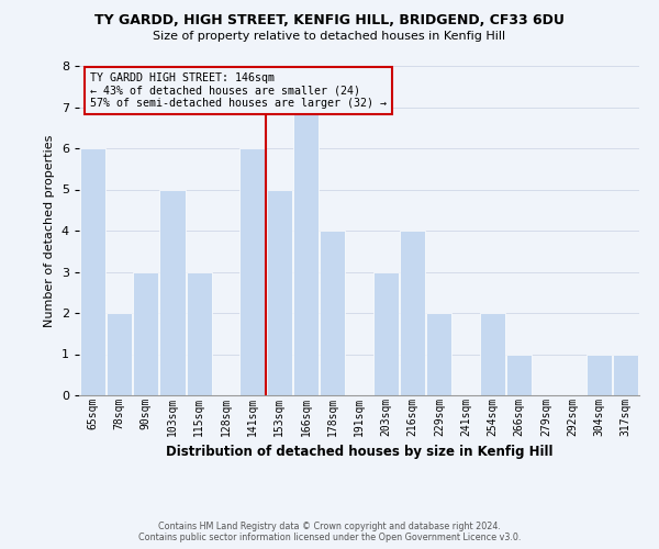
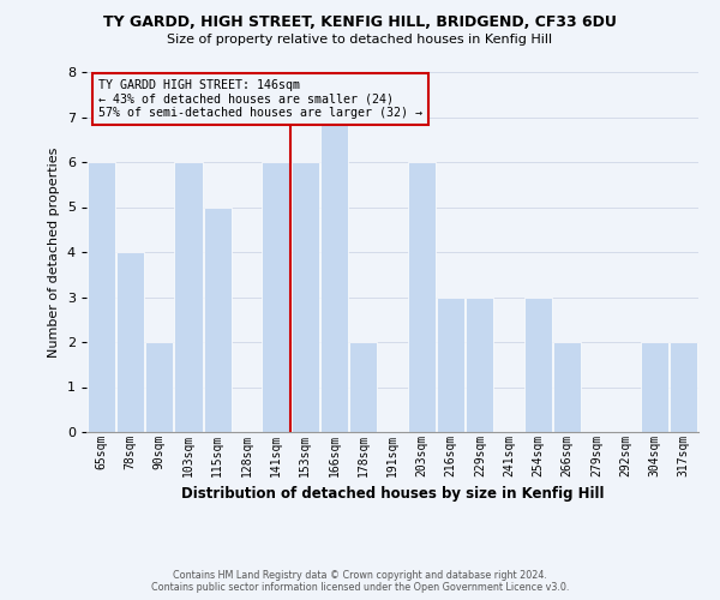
78sqm: 2 -> 4
90sqm: 3 -> 2
103sqm: 5 -> 6
115sqm: 3 -> 5
153sqm: 5 -> 6
178sqm: 4 -> 2
203sqm: 3 -> 6
216sqm: 4 -> 3
229sqm: 2 -> 3
254sqm: 2 -> 3
266sqm: 1 -> 2
304sqm: 1 -> 2
317sqm: 1 -> 2
